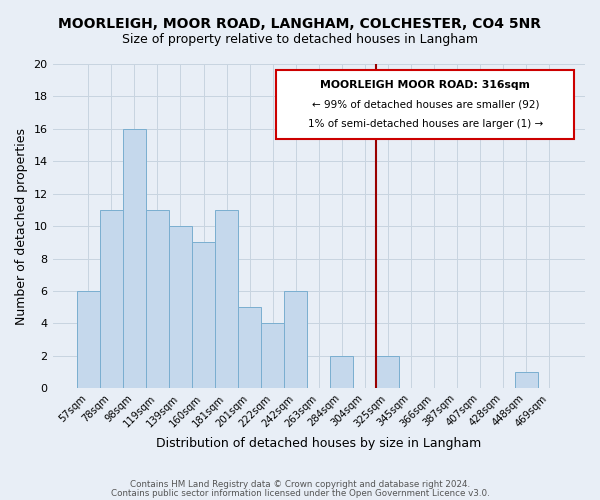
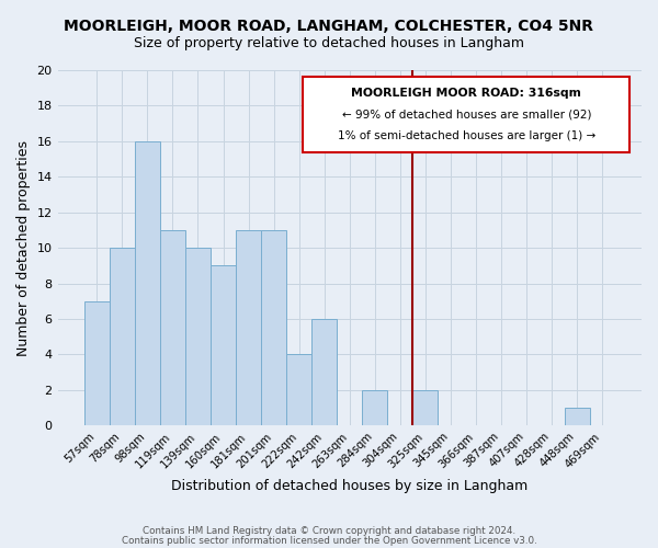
57sqm: 6 -> 7
78sqm: 11 -> 10
201sqm: 5 -> 11
